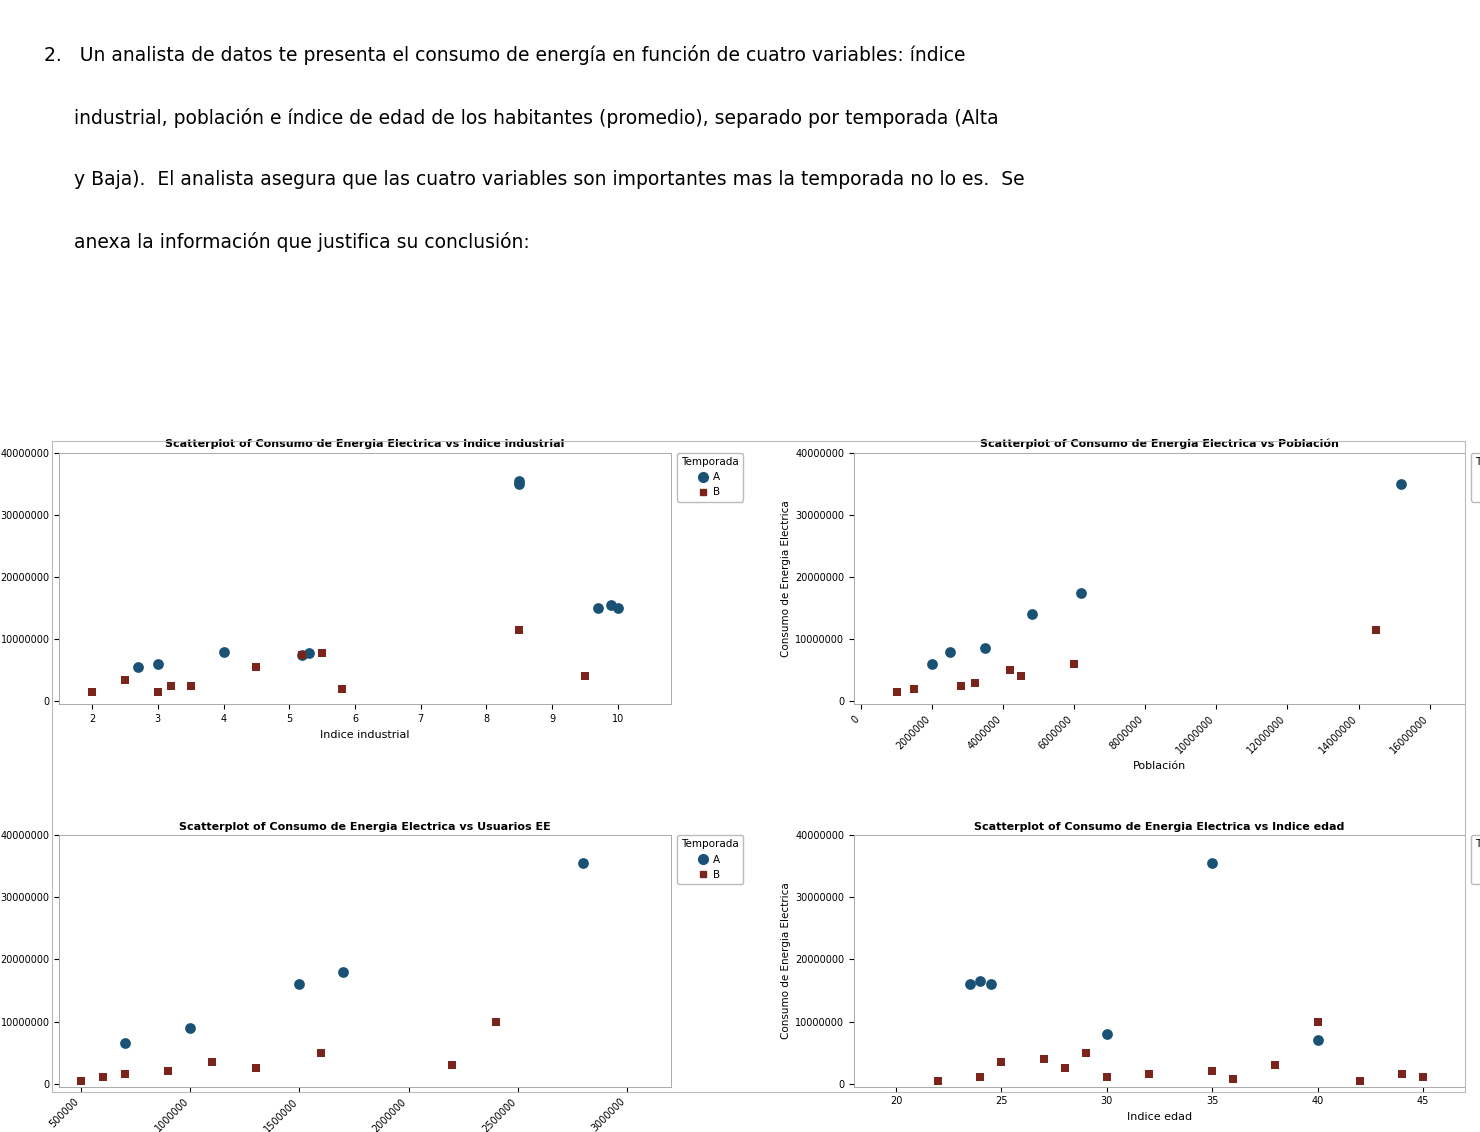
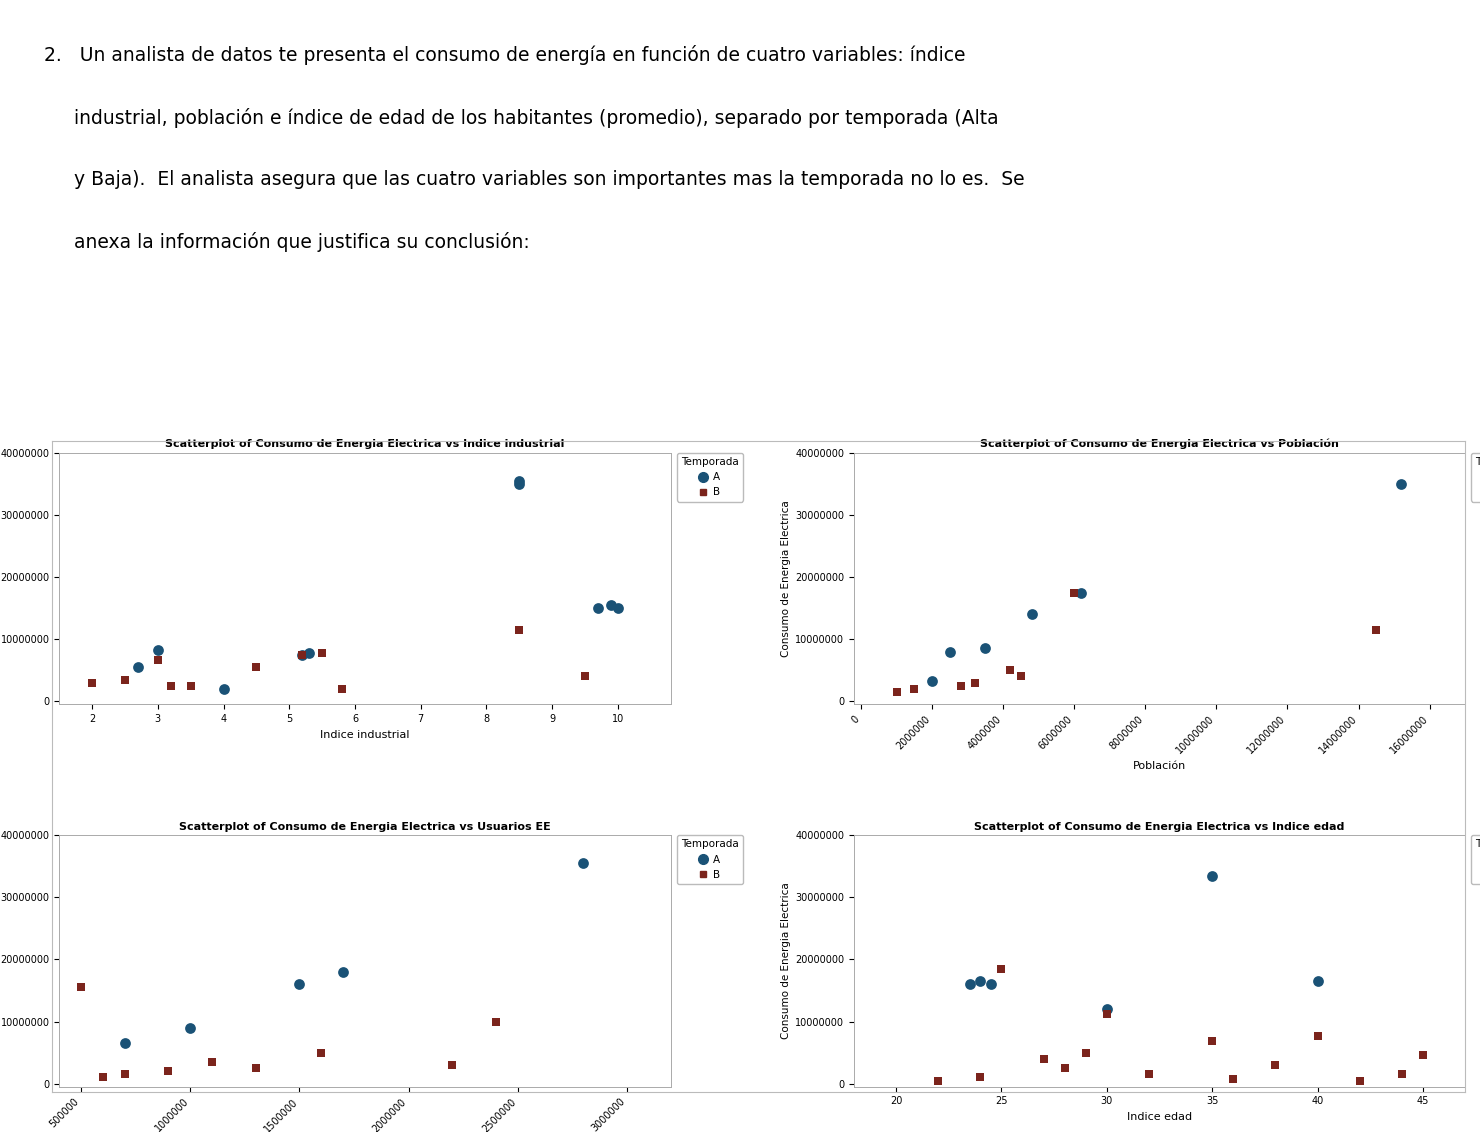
B/2: 1500000 -> 3000000
A/3: 6000000 -> 8200000
B/3: 1500000 -> 6600000
A/4: 8000000 -> 2000000
Scatterplot of Consumo de Energia Electrica vs Población/A/2000000: 6000000 -> 3200000
Scatterplot of Consumo de Energia Electrica vs Población/B/6000000: 6000000 -> 17400000
Scatterplot of Consumo de Energia Electrica vs Usuarios EE/B/500000: 400000 -> 15600000
Scatterplot of Consumo de Energia Electrica vs Indice edad/B/25: 3500000 -> 18400000
Scatterplot of Consumo de Energia Electrica vs Indice edad/A/30: 8000000 -> 12000000
Scatterplot of Consumo de Energia Electrica vs Indice edad/B/30: 1000000 -> 11200000
Scatterplot of Consumo de Energia Electrica vs Indice edad/A/35: 35500000 -> 33400000
Scatterplot of Consumo de Energia Electrica vs Indice edad/B/35: 2000000 -> 6800000
Scatterplot of Consumo de Energia Electrica vs Indice edad/A/40: 7000000 -> 16600000
Scatterplot of Consumo de Energia Electrica vs Indice edad/B/40: 10000000 -> 7600000
Scatterplot of Consumo de Energia Electrica vs Indice edad/B/45: 1000000 -> 4600000
